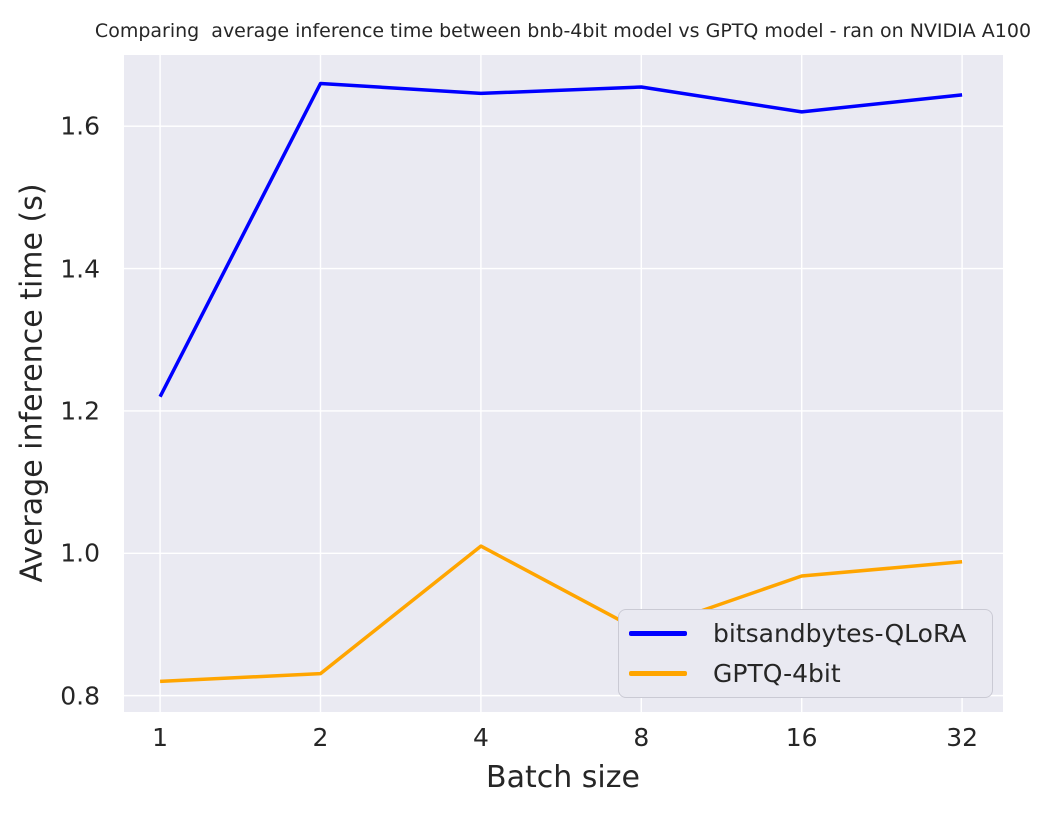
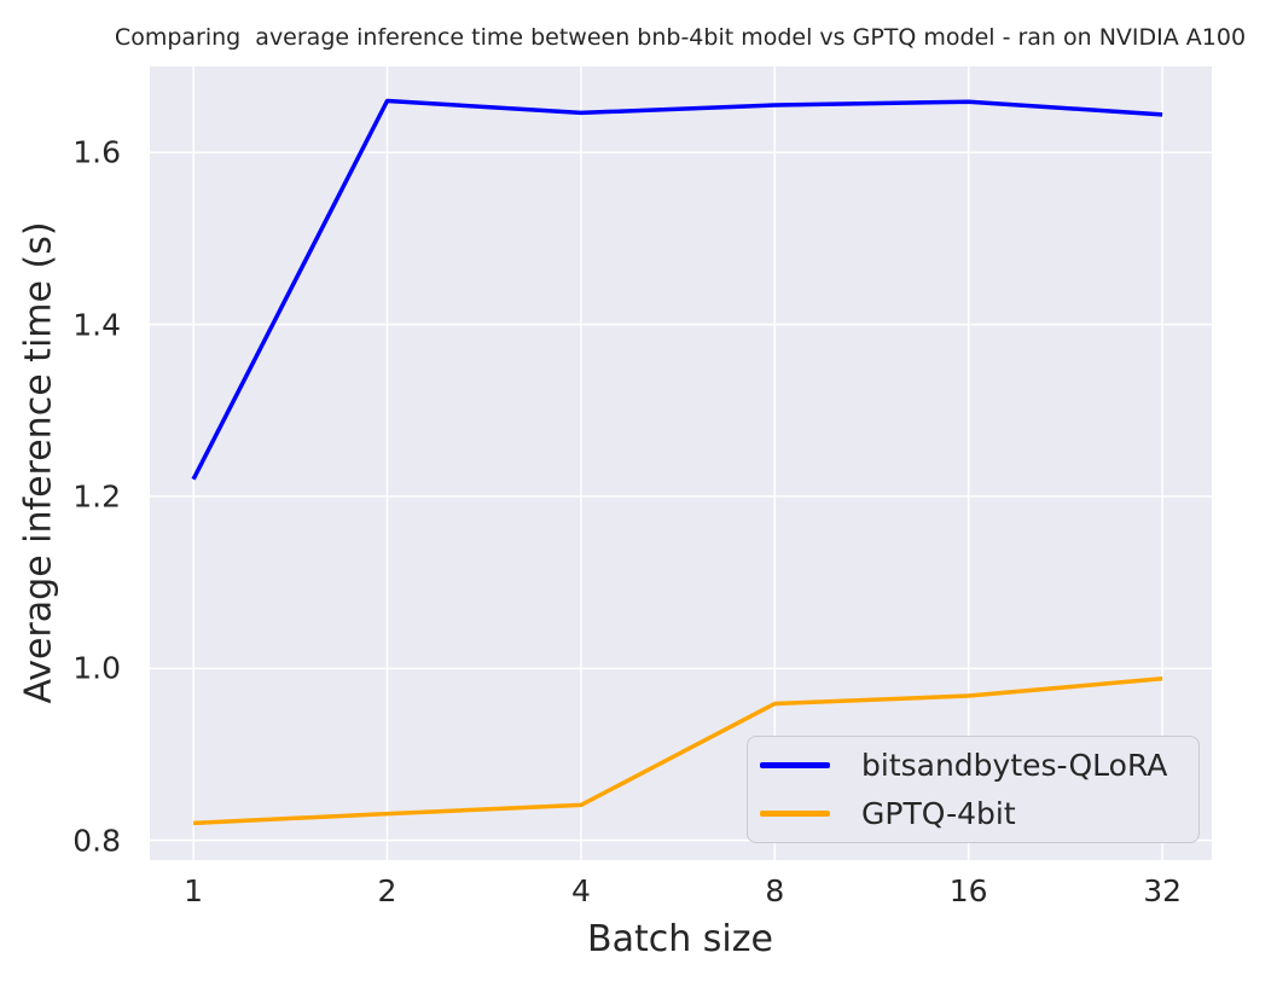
GPTQ-4bit/4: 1.01 -> 0.84
GPTQ-4bit/8: 0.89 -> 0.96
bitsandbytes-QLoRA/16: 1.62 -> 1.66
